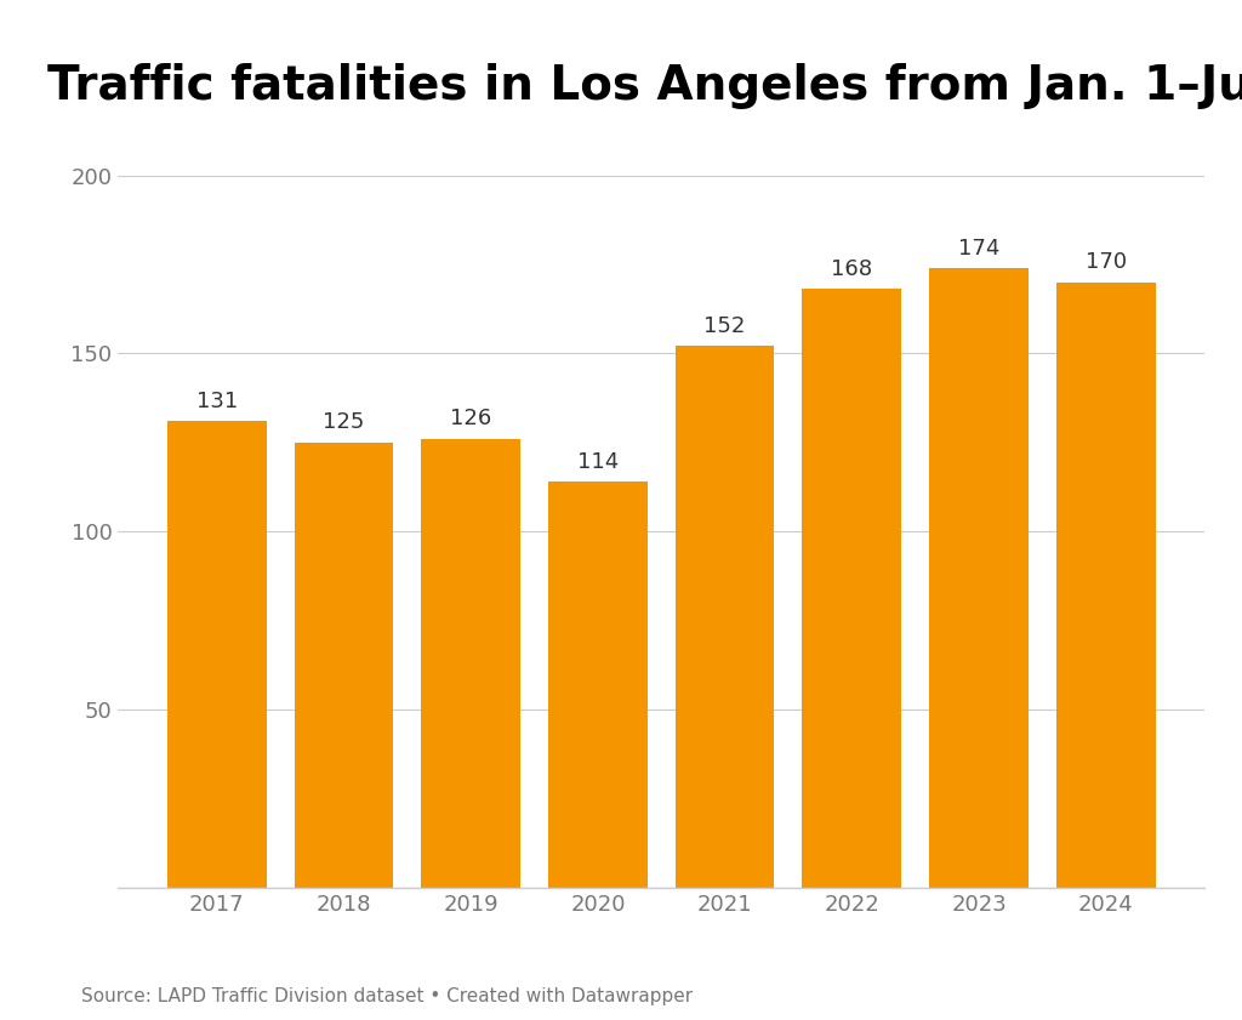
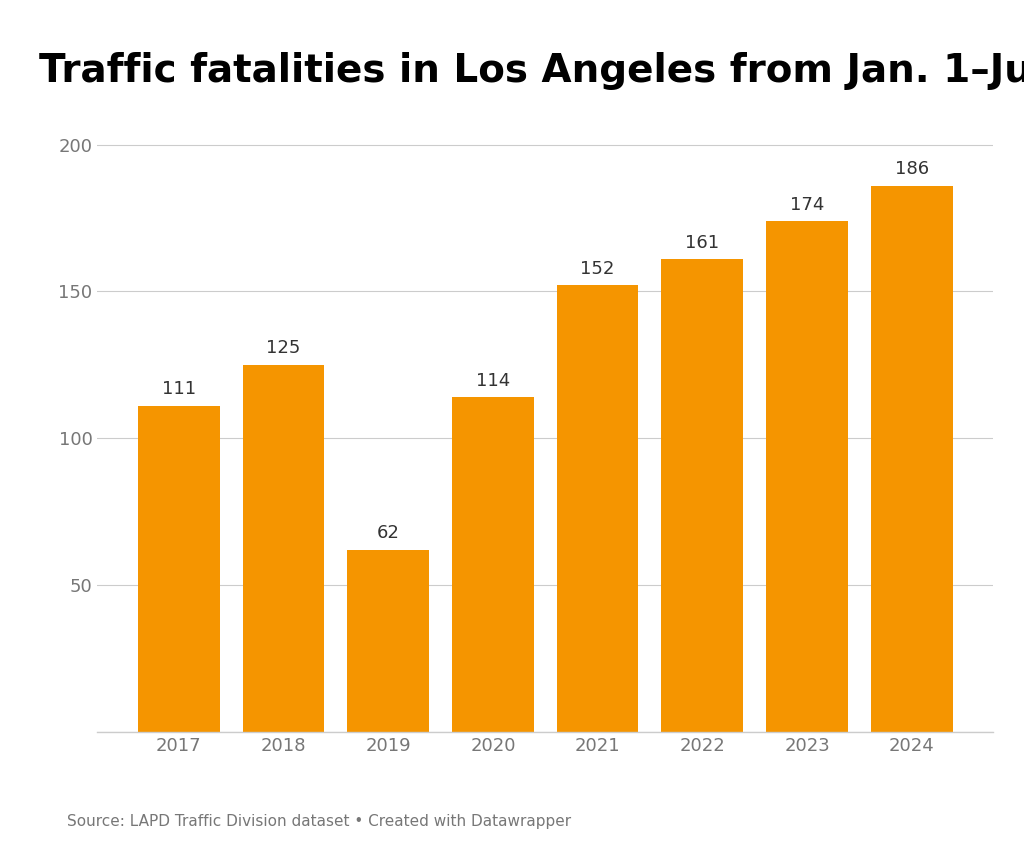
2017: 131 -> 111
2019: 126 -> 62
2022: 168 -> 161
2024: 170 -> 186
